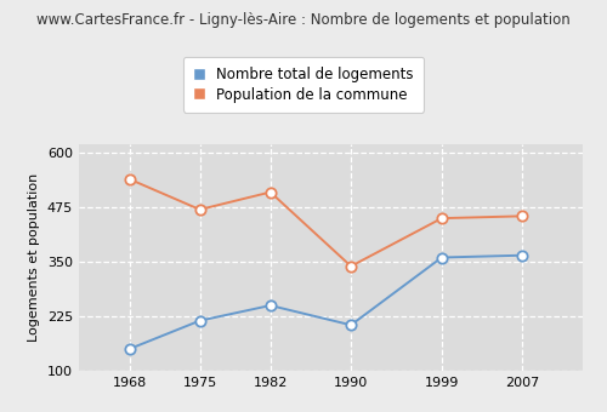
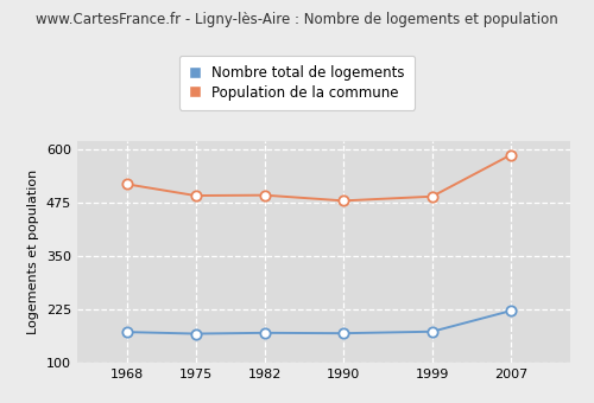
Nombre total de logements/1968: 150 -> 172
Population de la commune/1968: 540 -> 519
Nombre total de logements/1975: 215 -> 168
Population de la commune/1975: 470 -> 492
Nombre total de logements/1982: 250 -> 170
Population de la commune/1982: 510 -> 493
Nombre total de logements/1990: 205 -> 169
Population de la commune/1990: 340 -> 480
Nombre total de logements/1999: 360 -> 173
Population de la commune/1999: 450 -> 490
Nombre total de logements/2007: 365 -> 222
Population de la commune/2007: 455 -> 588
